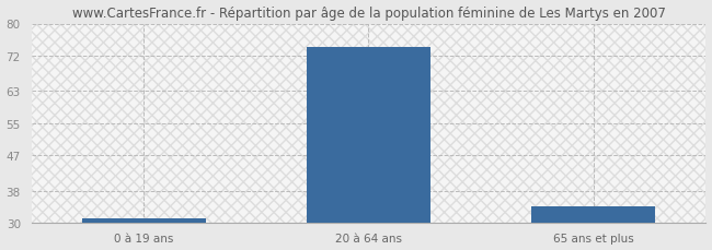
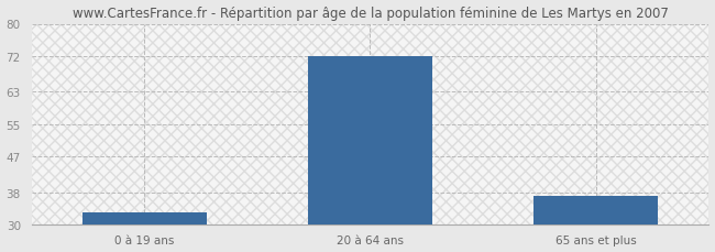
0 à 19 ans: 31 -> 33
20 à 64 ans: 74 -> 72
65 ans et plus: 34 -> 37
